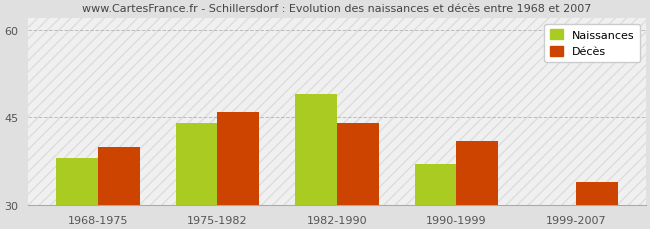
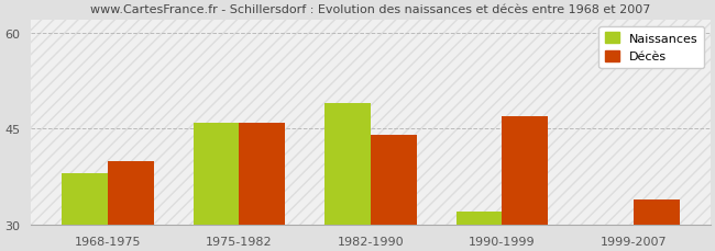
Naissances/1975-1982: 44 -> 46
Naissances/1990-1999: 37 -> 32
Décès/1990-1999: 41 -> 47
